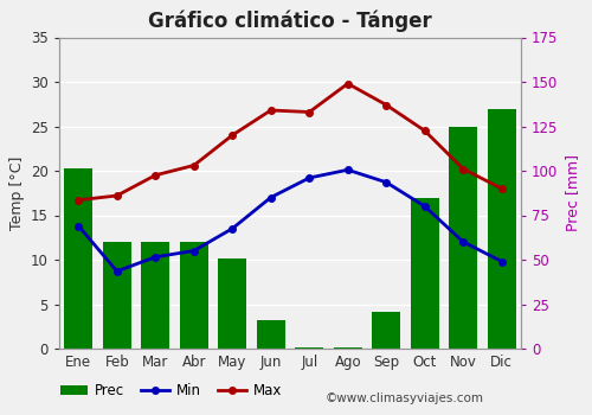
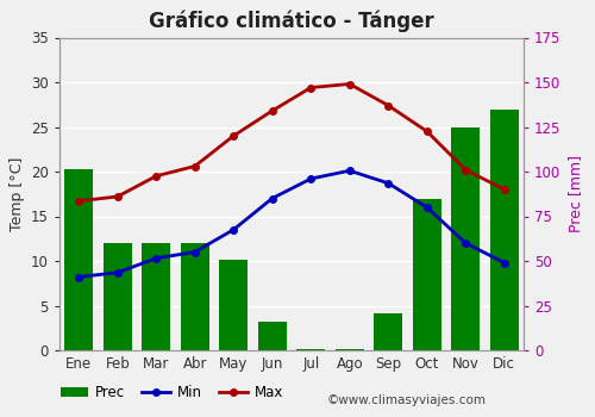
Min/Ene: 13.8 -> 8.2
Max/Jul: 26.6 -> 29.4
